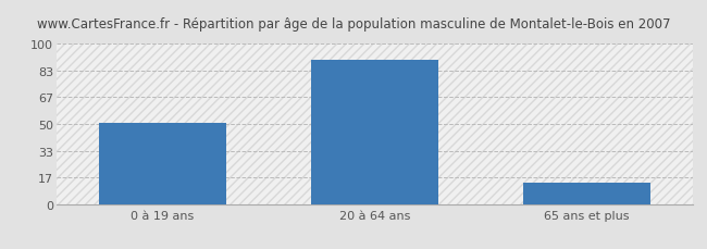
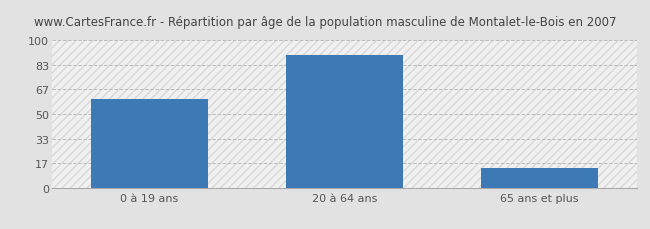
0 à 19 ans: 51 -> 60
